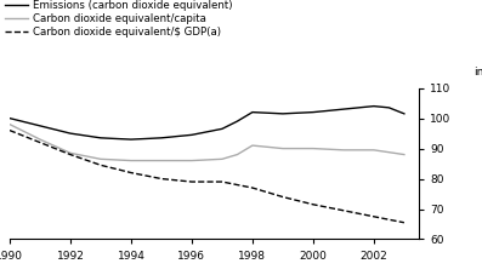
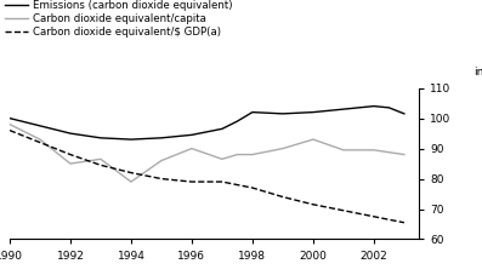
Carbon dioxide equivalent/capita/1992: 88.5 -> 85.0
Carbon dioxide equivalent/capita/1994: 86.0 -> 79.0
Carbon dioxide equivalent/capita/1996: 86.0 -> 90.0
Carbon dioxide equivalent/capita/1998: 91.0 -> 88.0
Carbon dioxide equivalent/capita/2000: 90.0 -> 93.0
